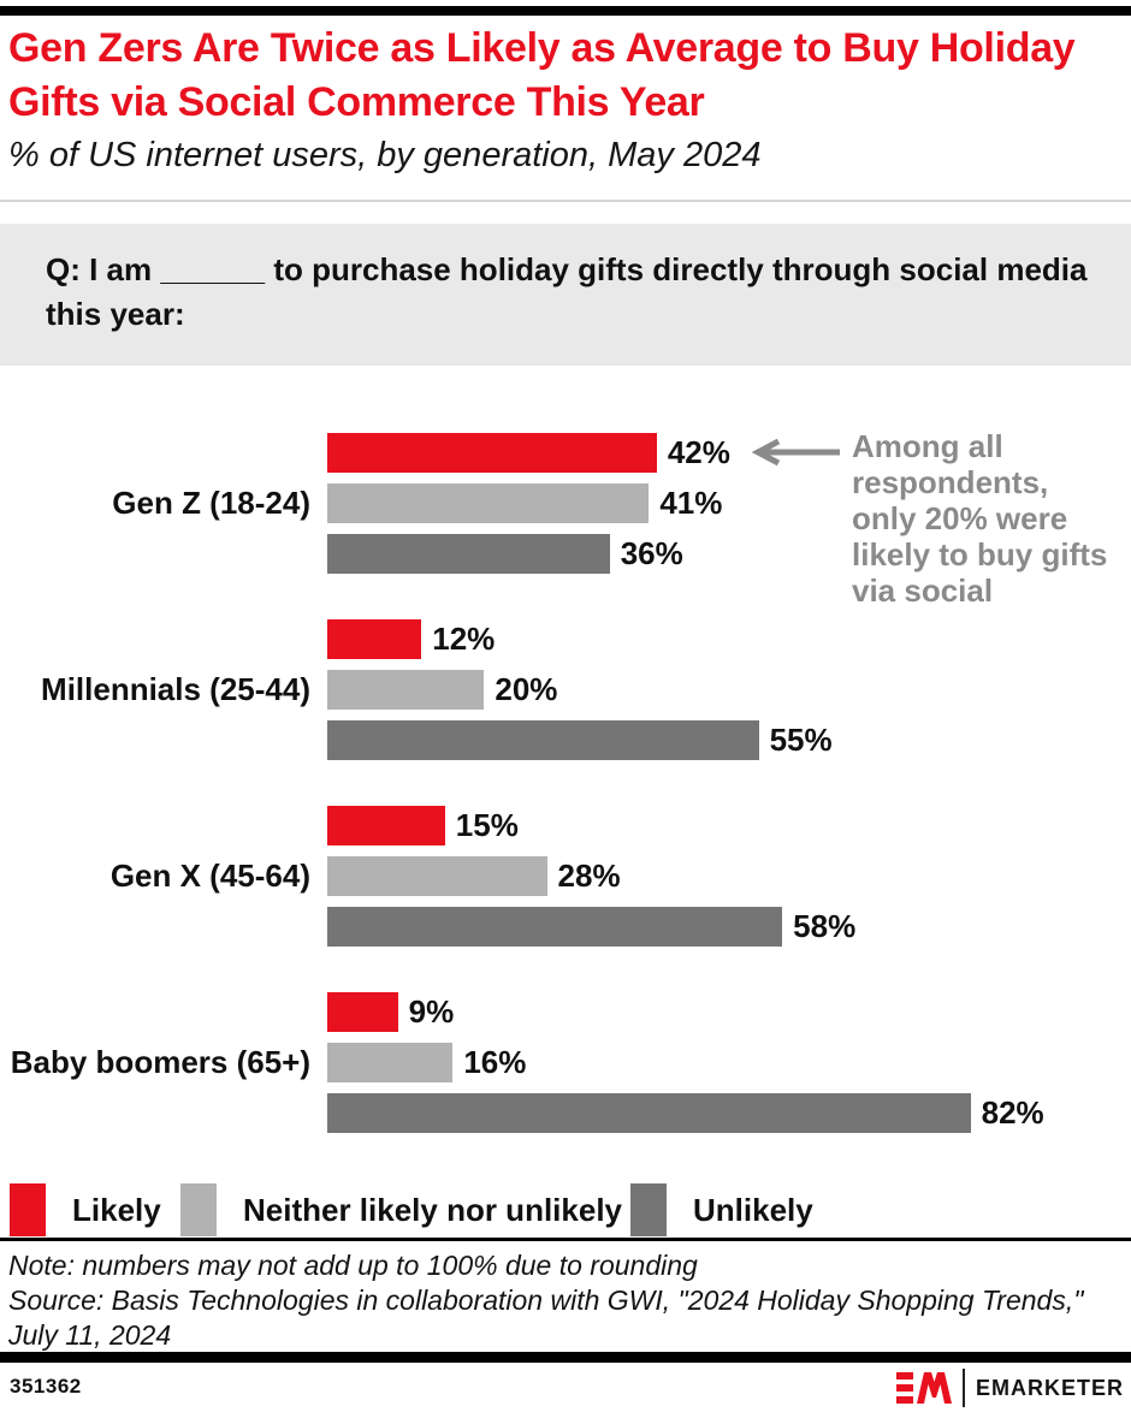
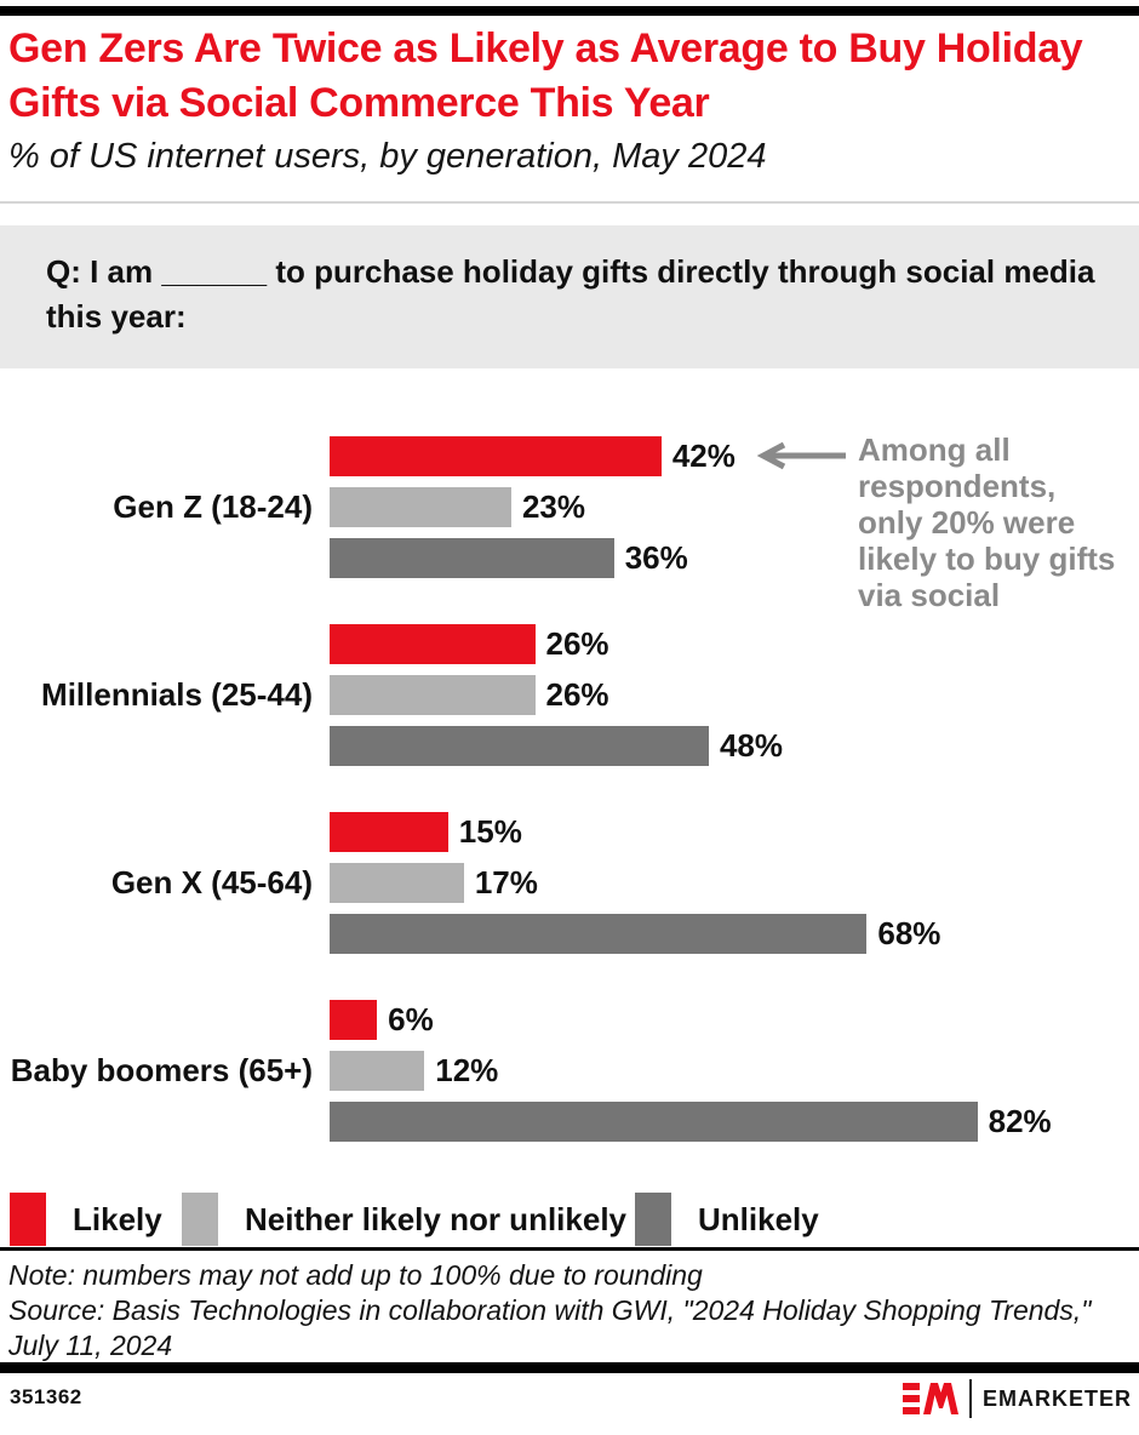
Neither likely nor unlikely/Gen Z (18-24): 41% -> 23%
Likely/Millennials (25-44): 12% -> 26%
Neither likely nor unlikely/Millennials (25-44): 20% -> 26%
Unlikely/Millennials (25-44): 55% -> 48%
Neither likely nor unlikely/Gen X (45-64): 28% -> 17%
Unlikely/Gen X (45-64): 58% -> 68%
Likely/Baby boomers (65+): 9% -> 6%
Neither likely nor unlikely/Baby boomers (65+): 16% -> 12%
